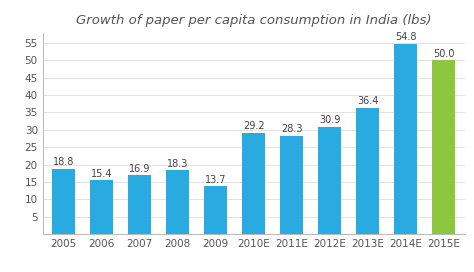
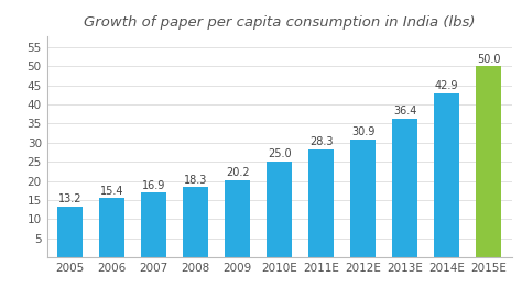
2005: 18.8 -> 13.2
2009: 13.7 -> 20.2
2010E: 29.2 -> 25.0
2014E: 54.8 -> 42.9
